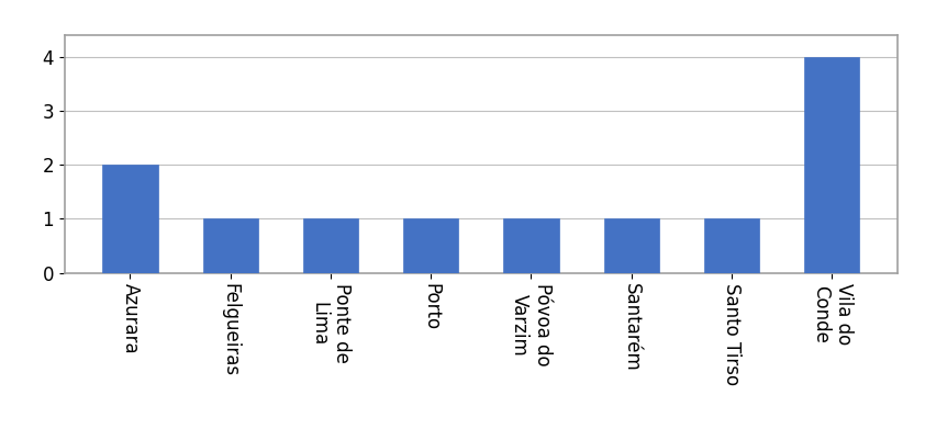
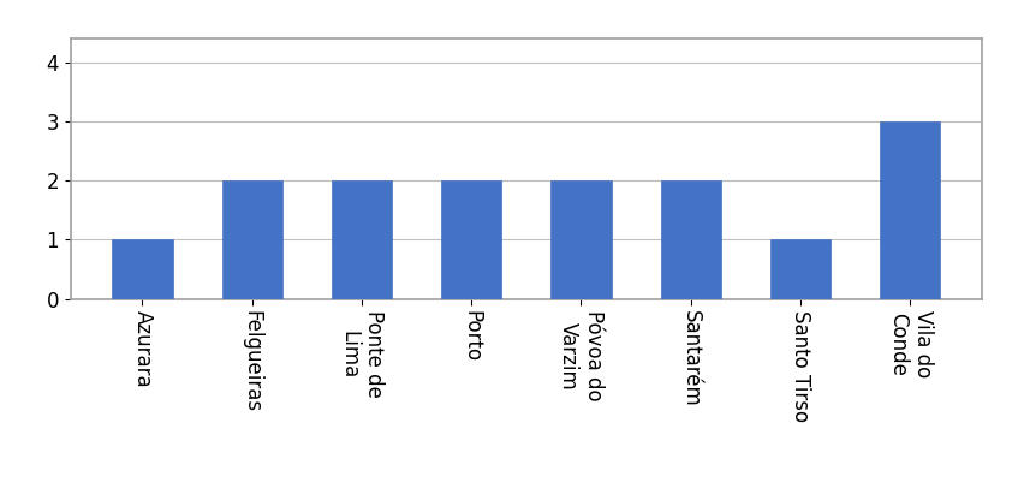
Azurara: 2 -> 1
Felgueiras: 1 -> 2
Ponte de Lima: 1 -> 2
Porto: 1 -> 2
Póvoa do Varzim: 1 -> 2
Santarém: 1 -> 2
Vila do Conde: 4 -> 3
